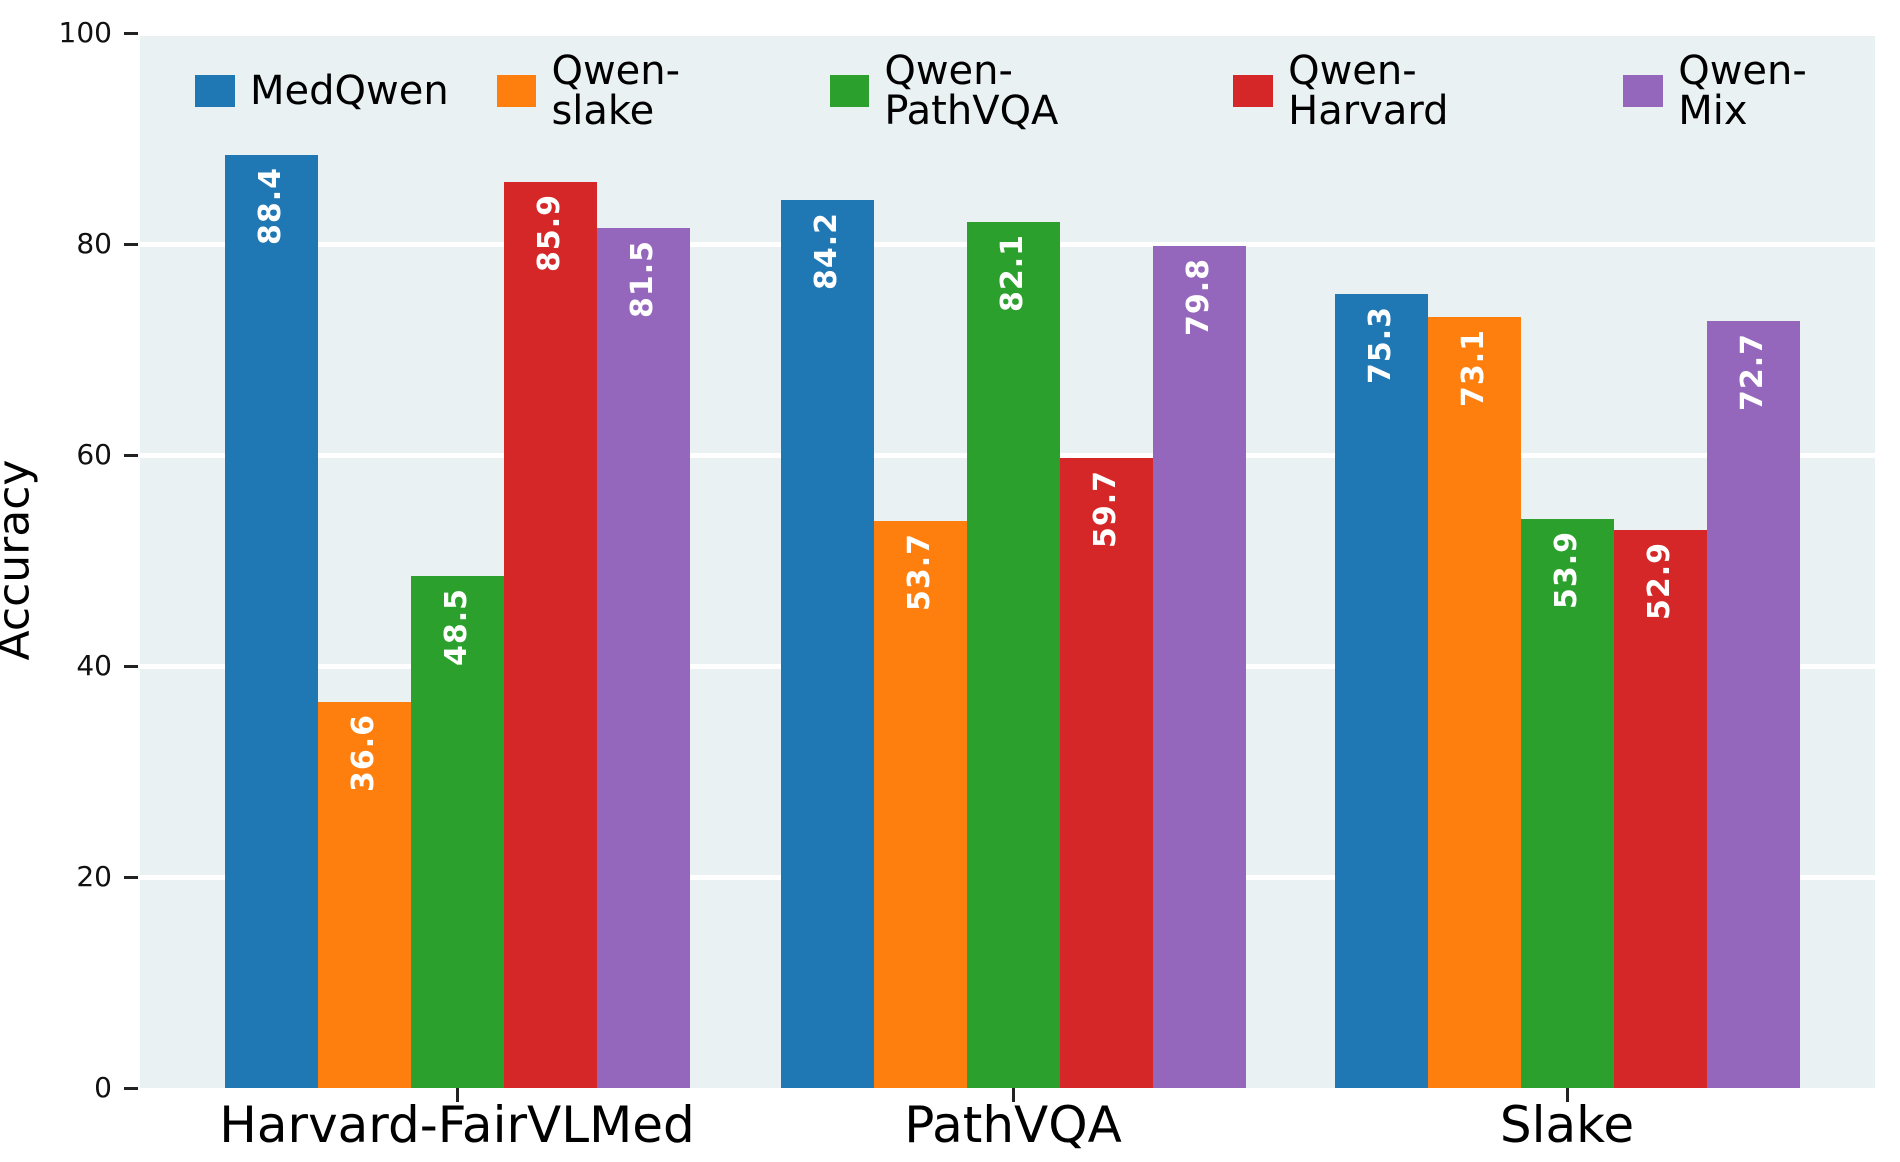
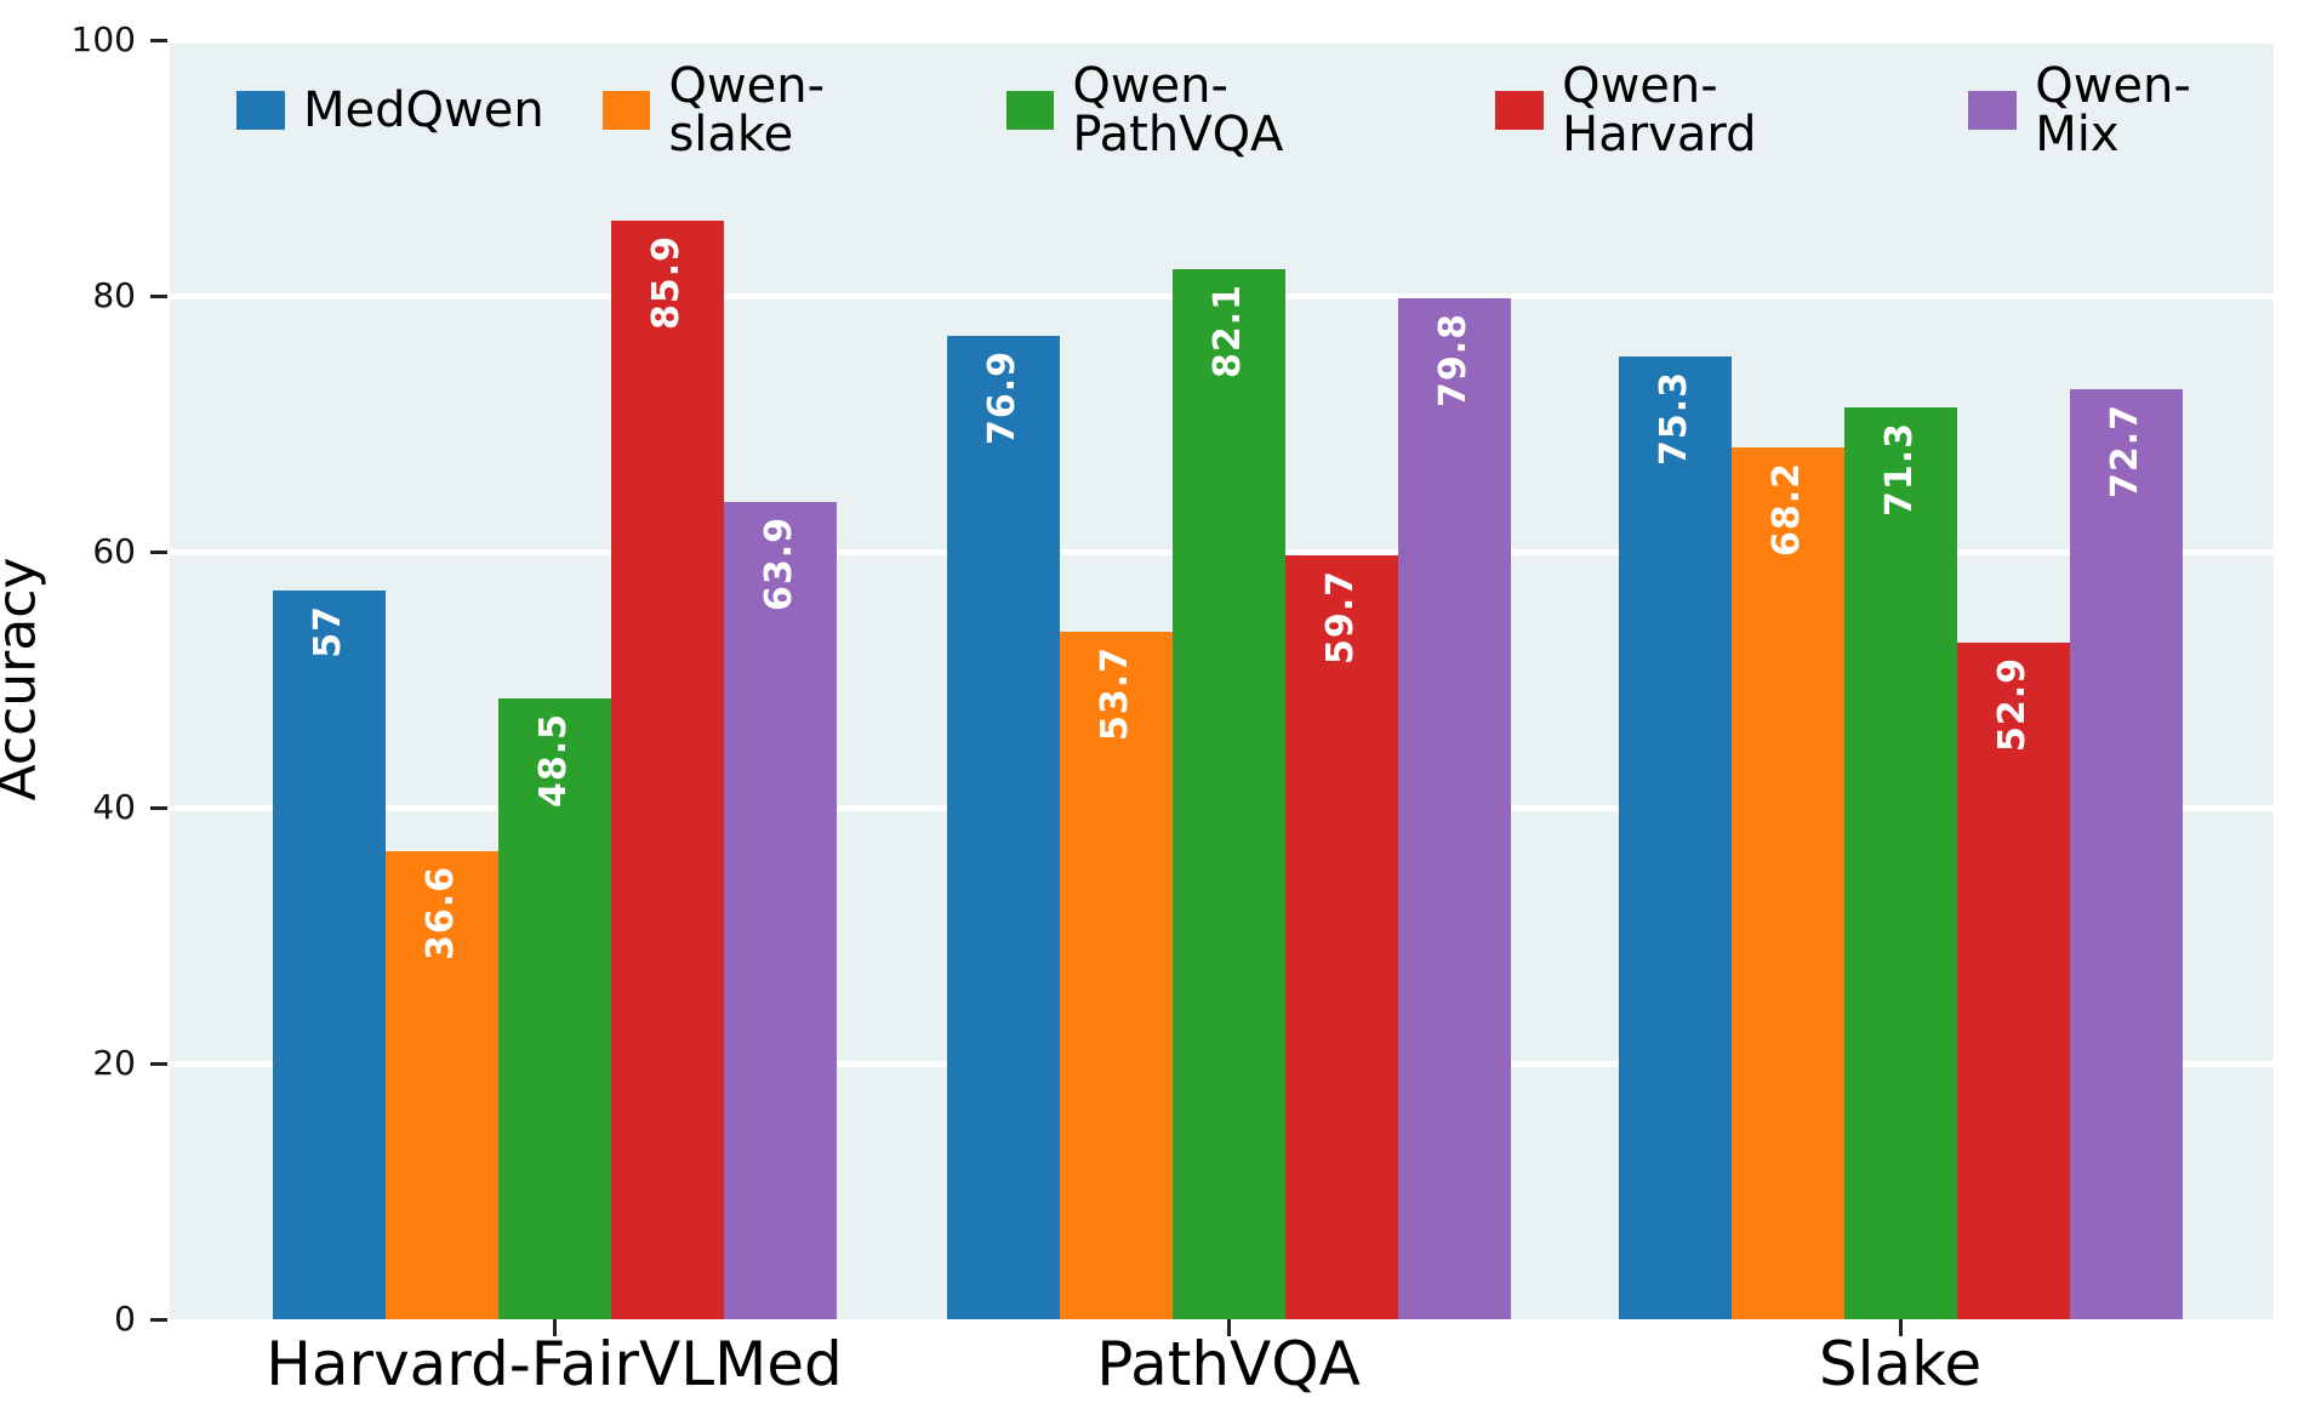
MedQwen/Harvard-FairVLMed: 88.4 -> 57
Qwen-Mix/Harvard-FairVLMed: 81.5 -> 63.9
MedQwen/PathVQA: 84.2 -> 76.9
Qwen-slake/Slake: 73.1 -> 68.2
Qwen-PathVQA/Slake: 53.9 -> 71.3
